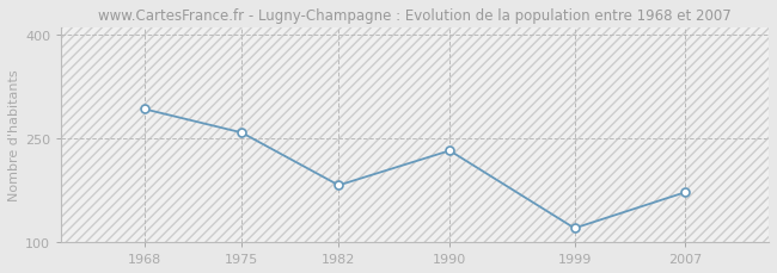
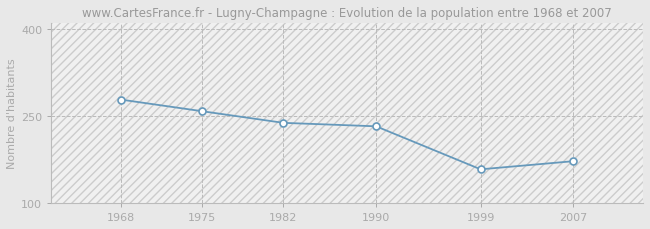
1968: 292 -> 278
1982: 182 -> 238
1999: 120 -> 158
